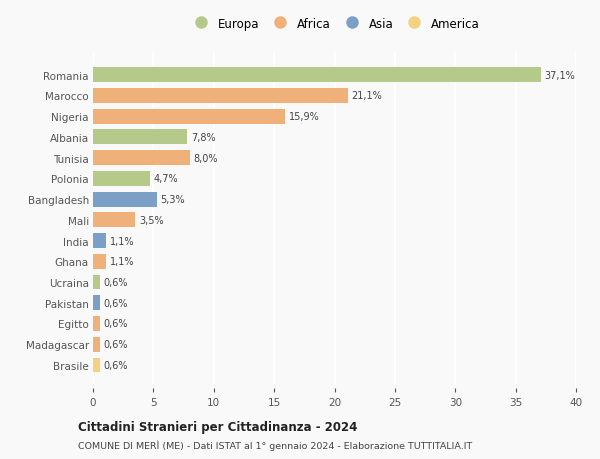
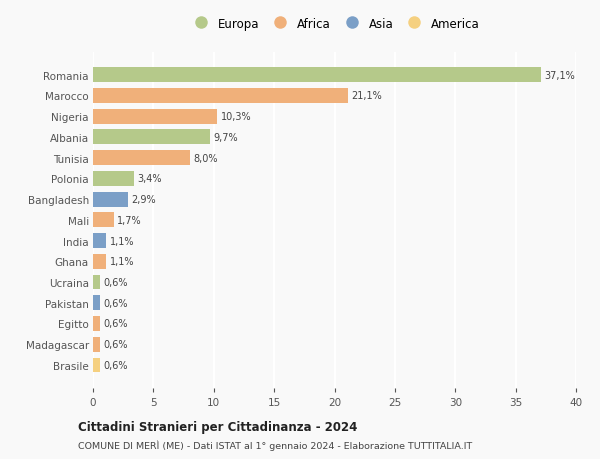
Nigeria: 15,9% -> 10,3%
Albania: 7,8% -> 9,7%
Polonia: 4,7% -> 3,4%
Bangladesh: 5,3% -> 2,9%
Mali: 3,5% -> 1,7%
